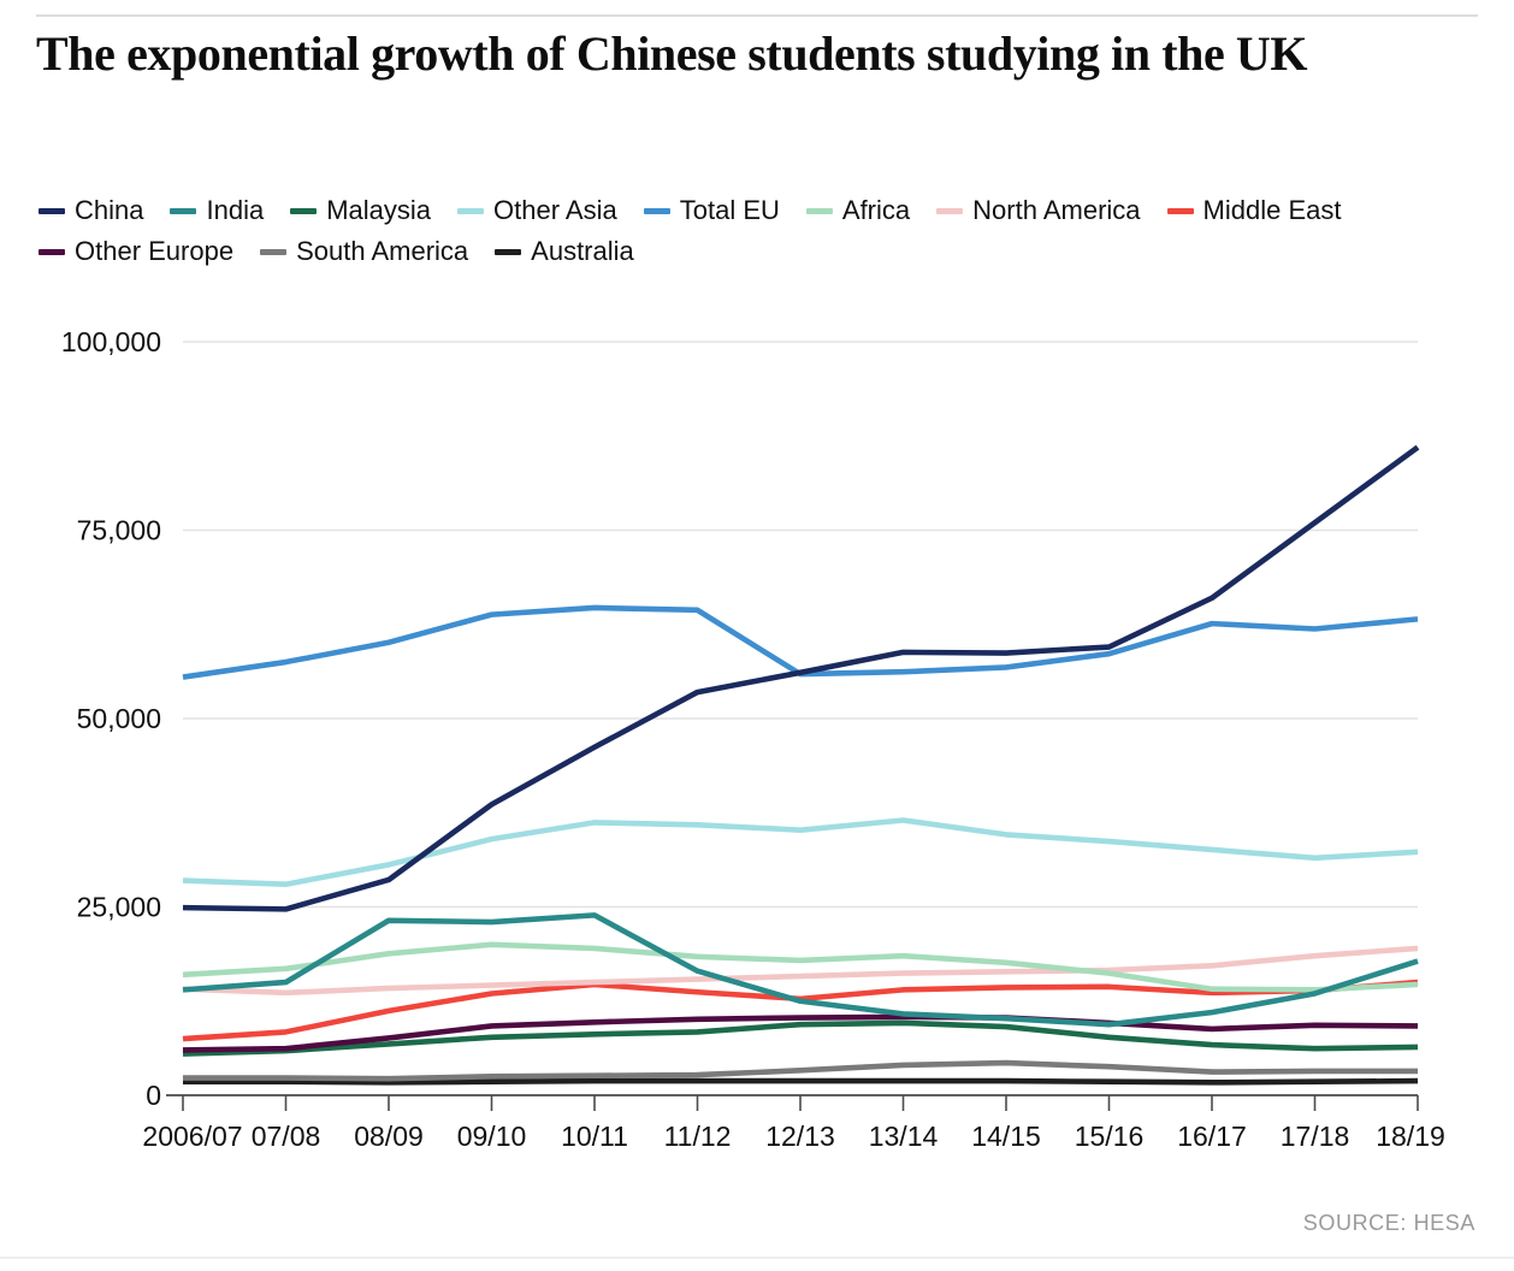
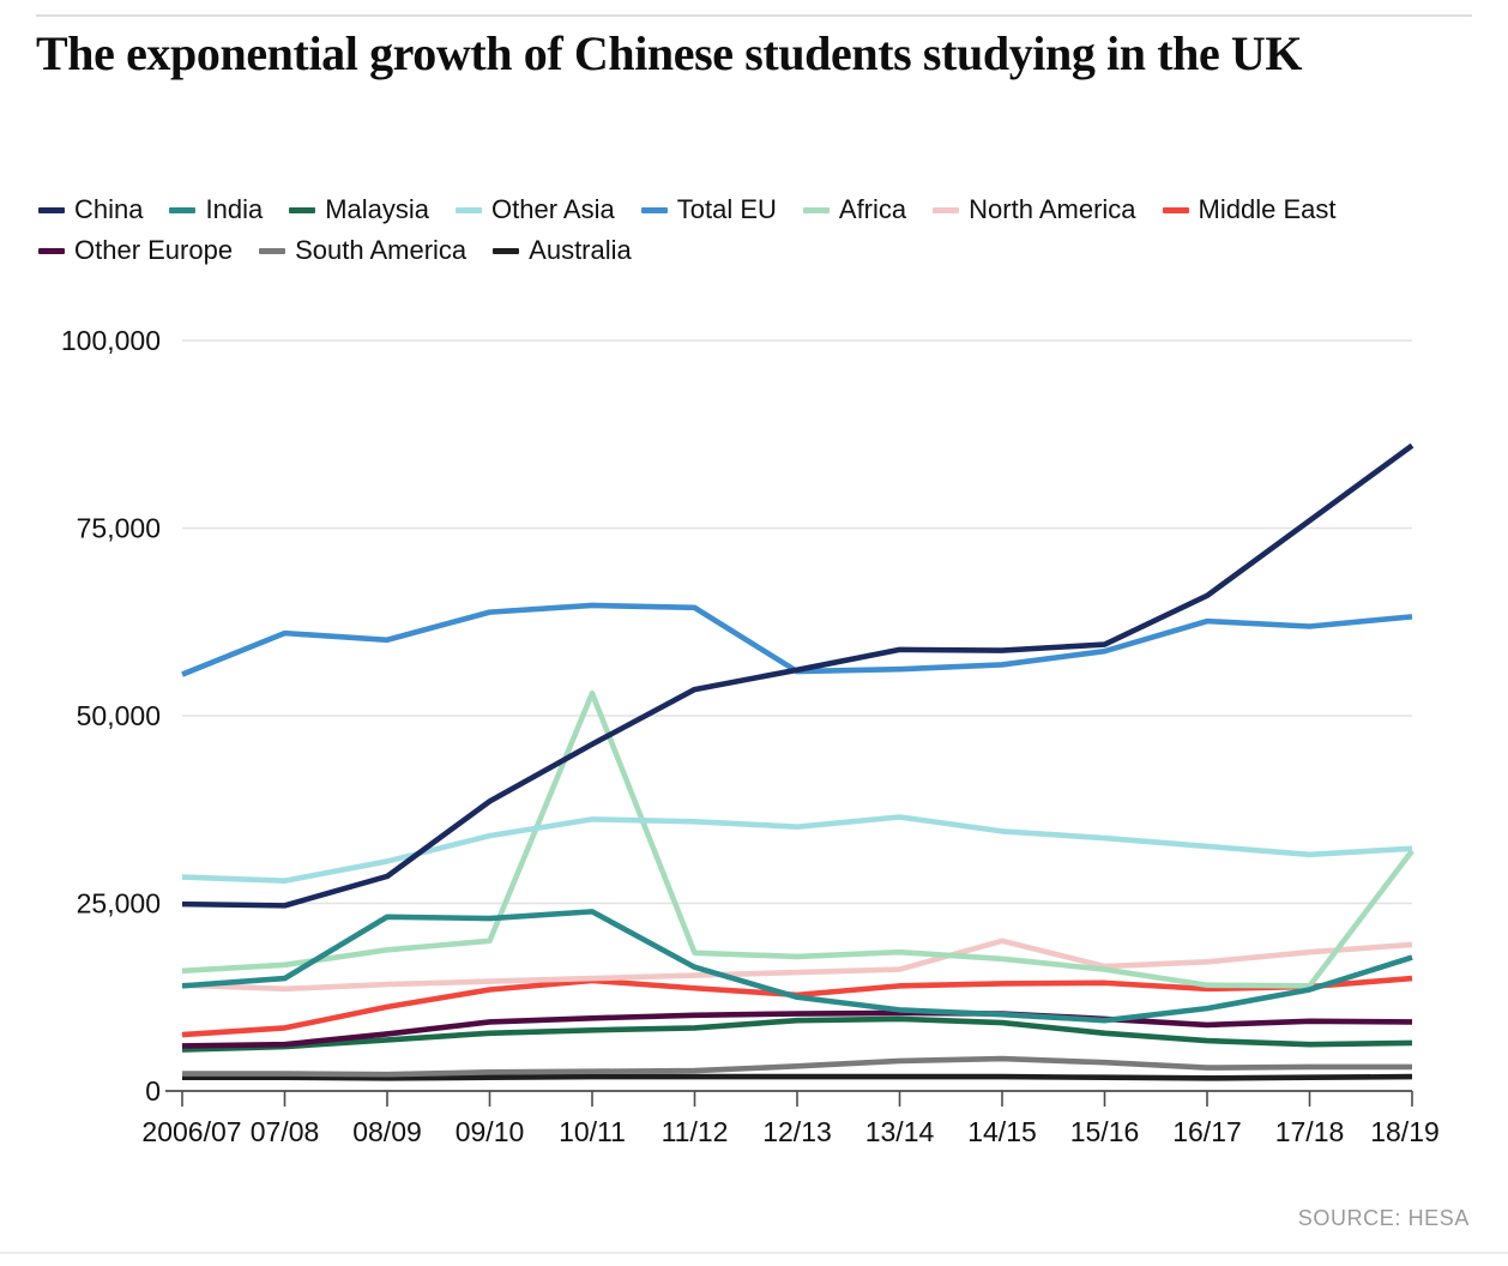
Total EU/07/08: 58000 -> 61000
Africa/10/11: 20000 -> 53000
North America/14/15: 16000 -> 20000
Africa/18/19: 15000 -> 32000
